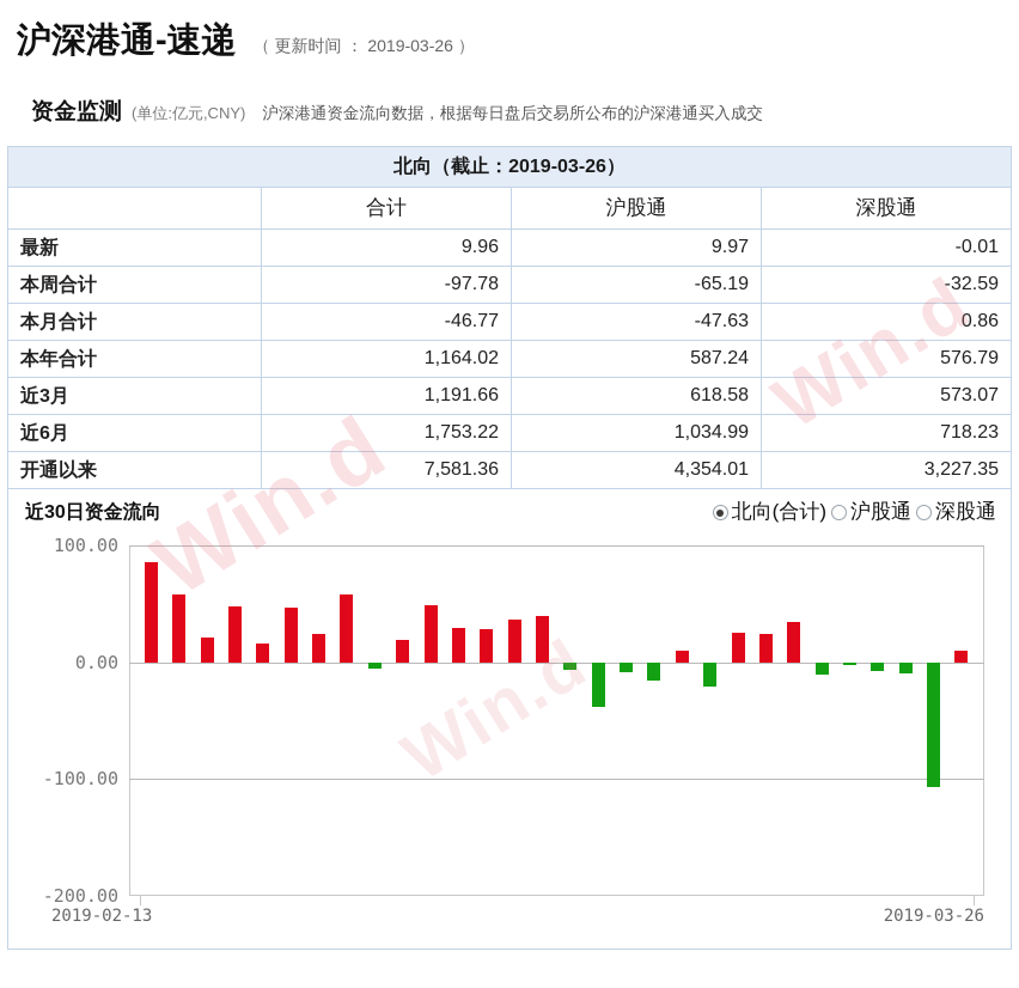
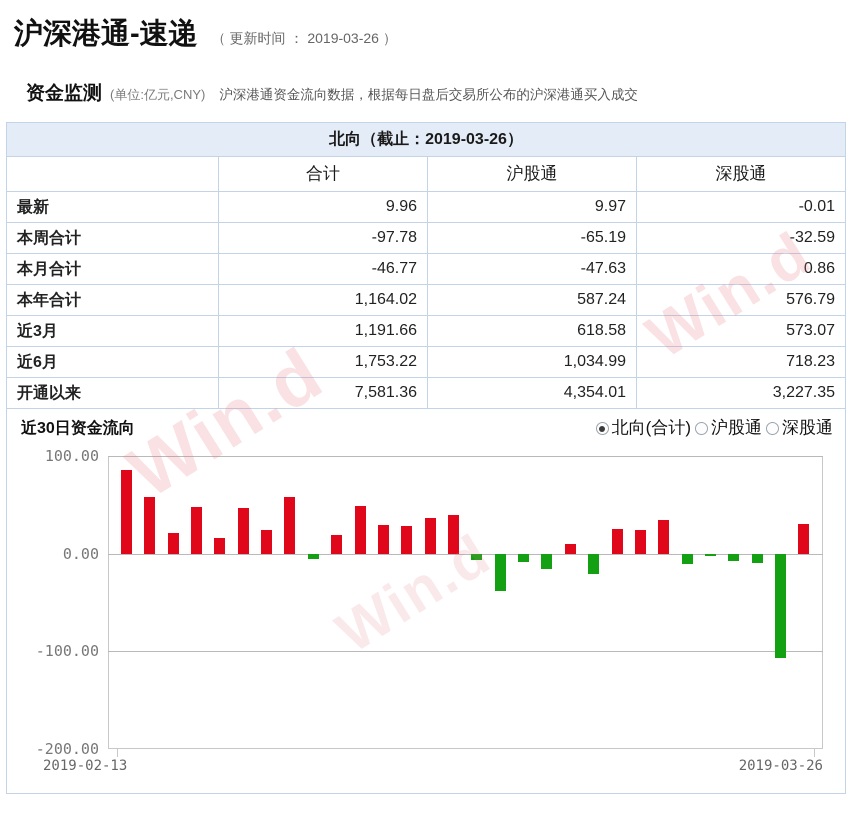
2019-03-26: 10 -> 30
